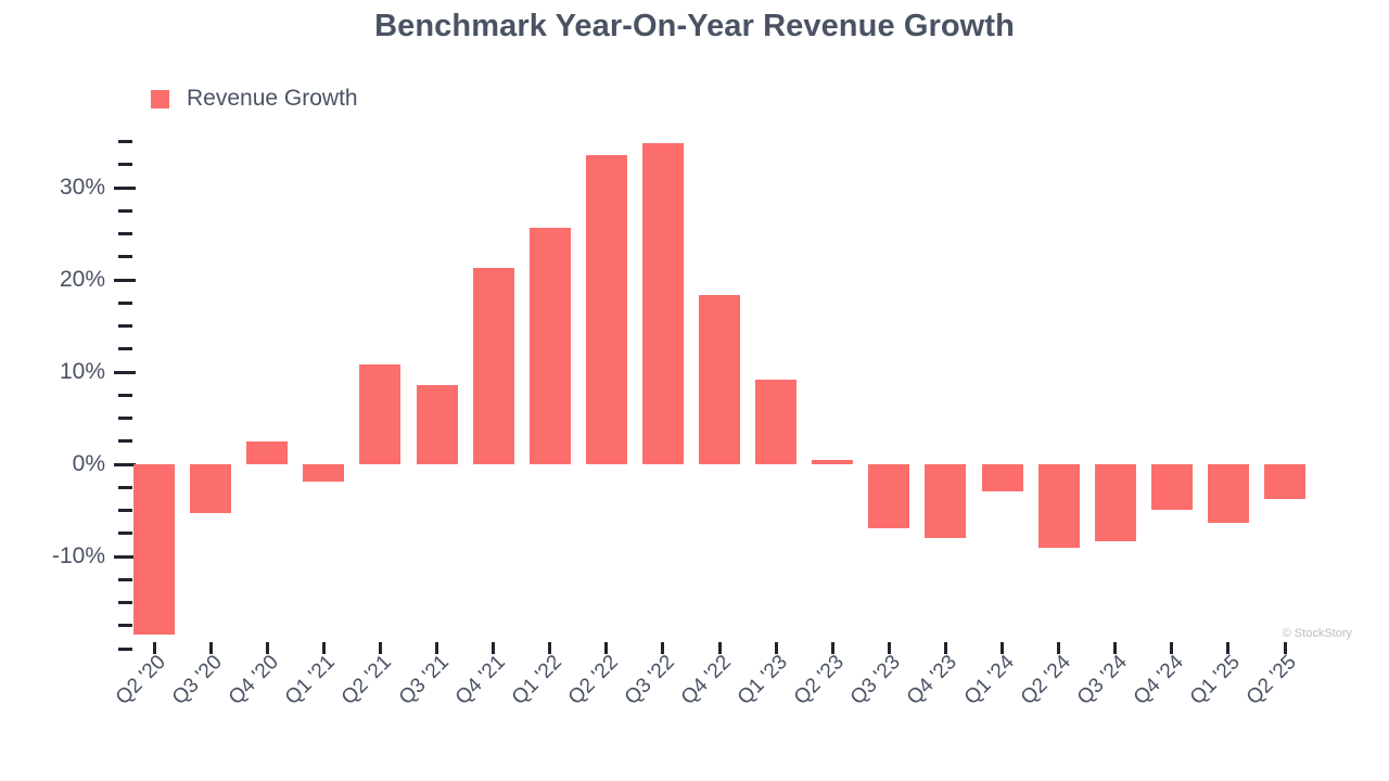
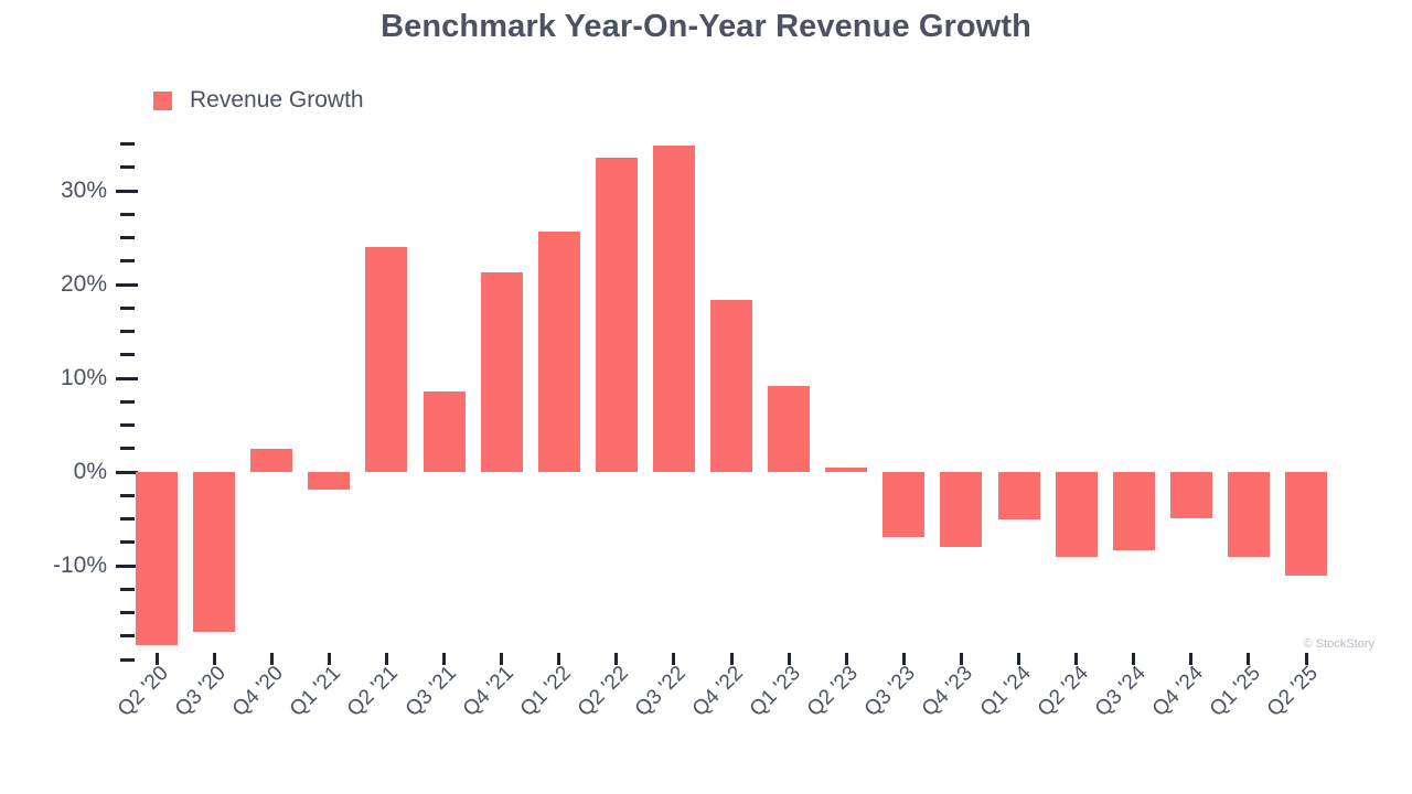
Q3 '20: -5% -> -17%
Q2 '21: 11% -> 24%
Q1 '24: -3% -> -5%
Q1 '25: -6% -> -9%
Q2 '25: -4% -> -11%
